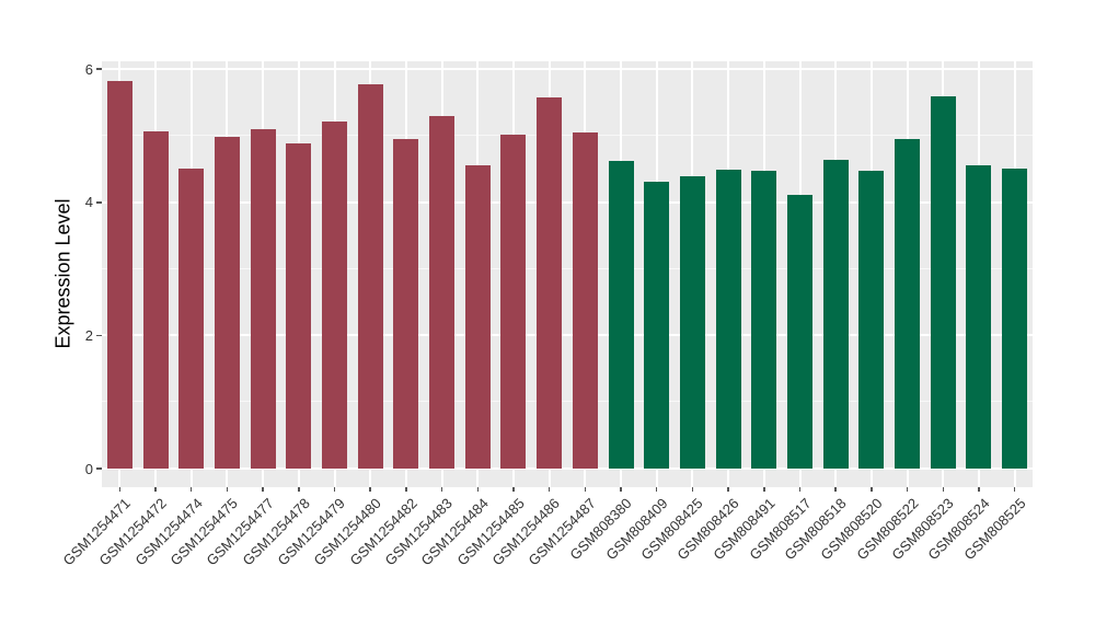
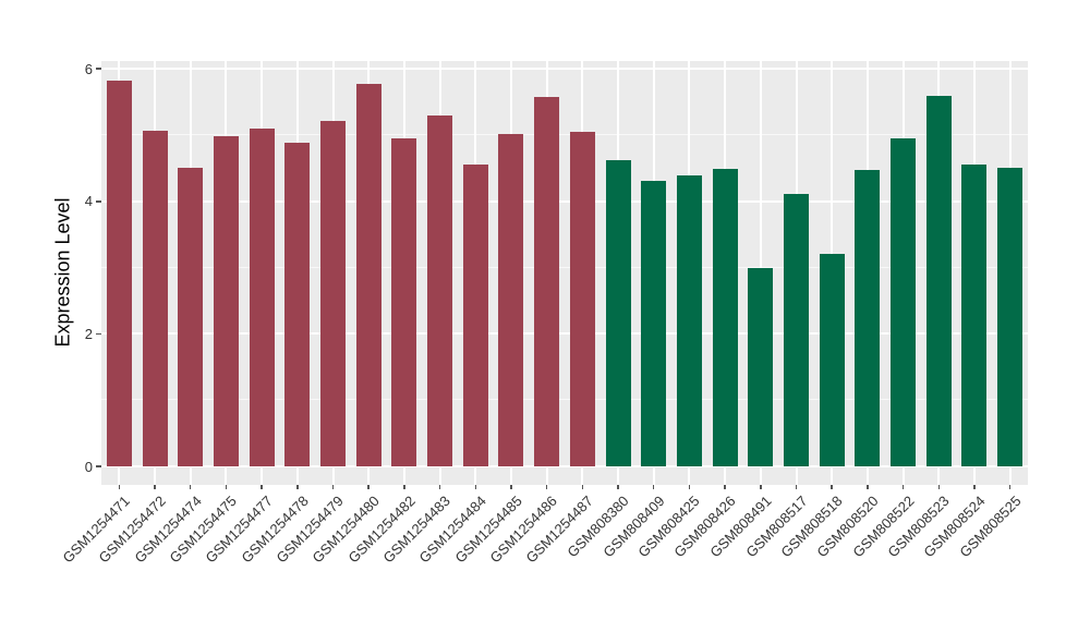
GSM808491: 4.5 -> 3.0
GSM808518: 4.6 -> 3.2
